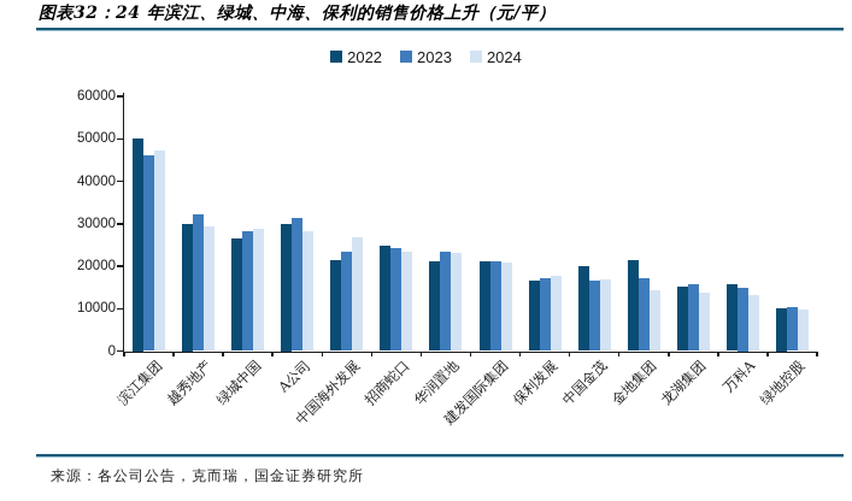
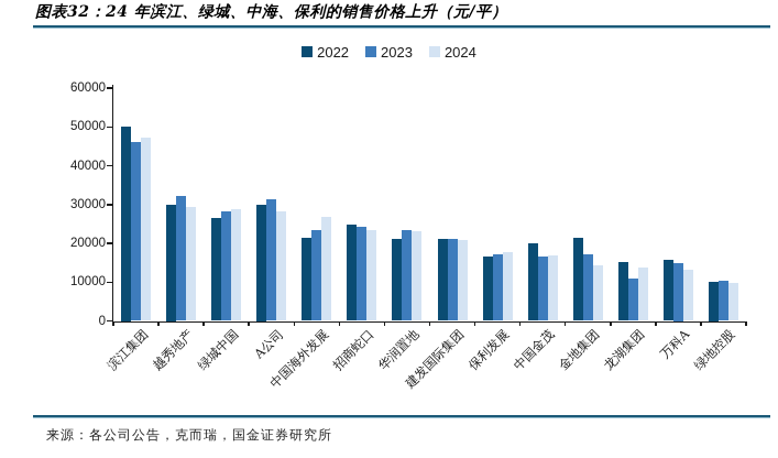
2023/龙湖集团: 16000 -> 11000
